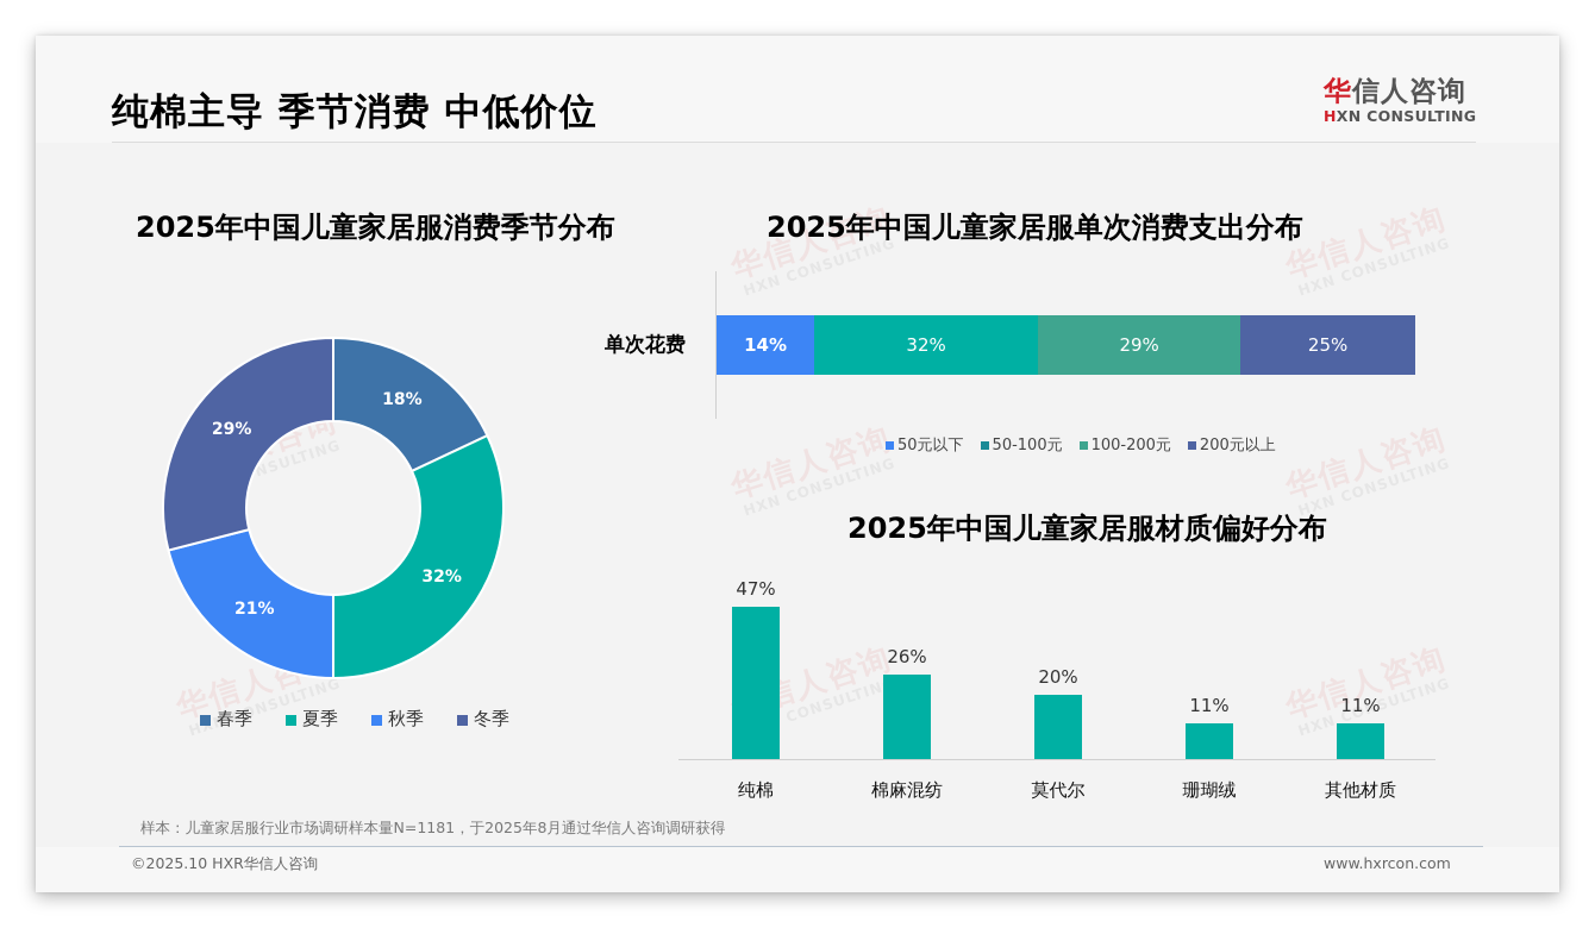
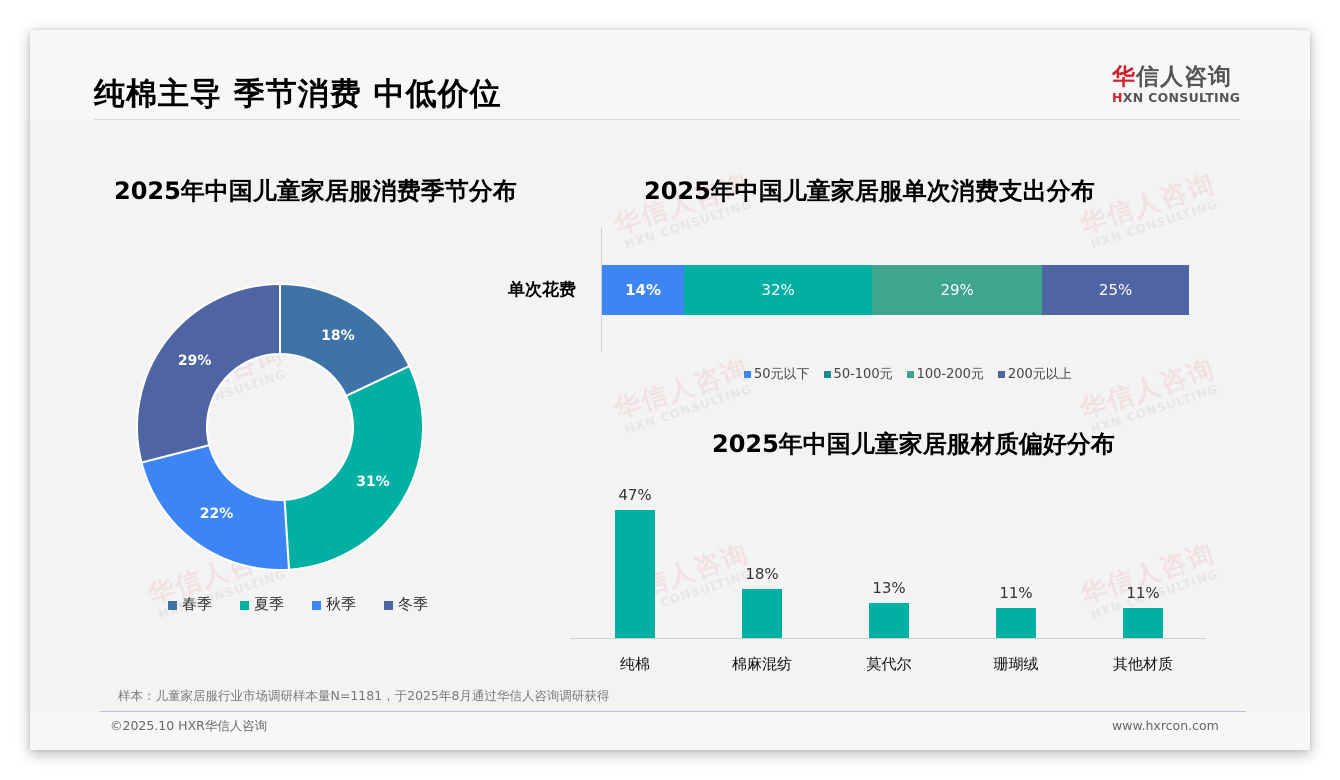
2025年中国儿童家居服消费季节分布/夏季: 32% -> 31%
2025年中国儿童家居服消费季节分布/秋季: 21% -> 22%
2025年中国儿童家居服材质偏好分布/棉麻混纺: 26% -> 18%
2025年中国儿童家居服材质偏好分布/莫代尔: 20% -> 13%
